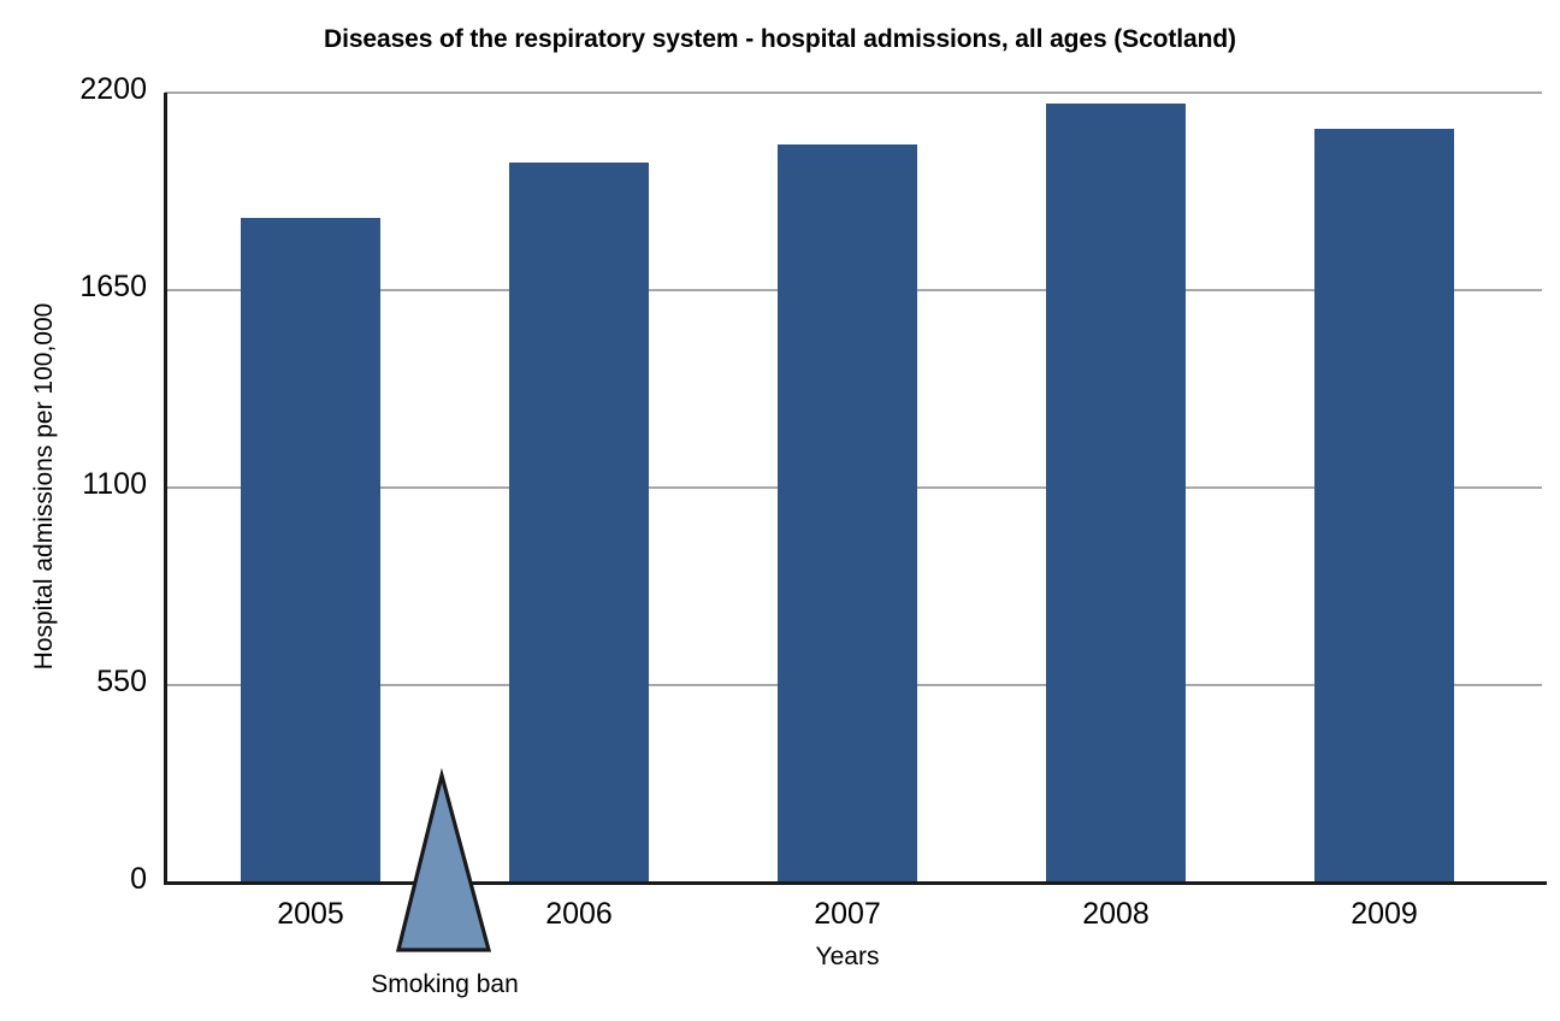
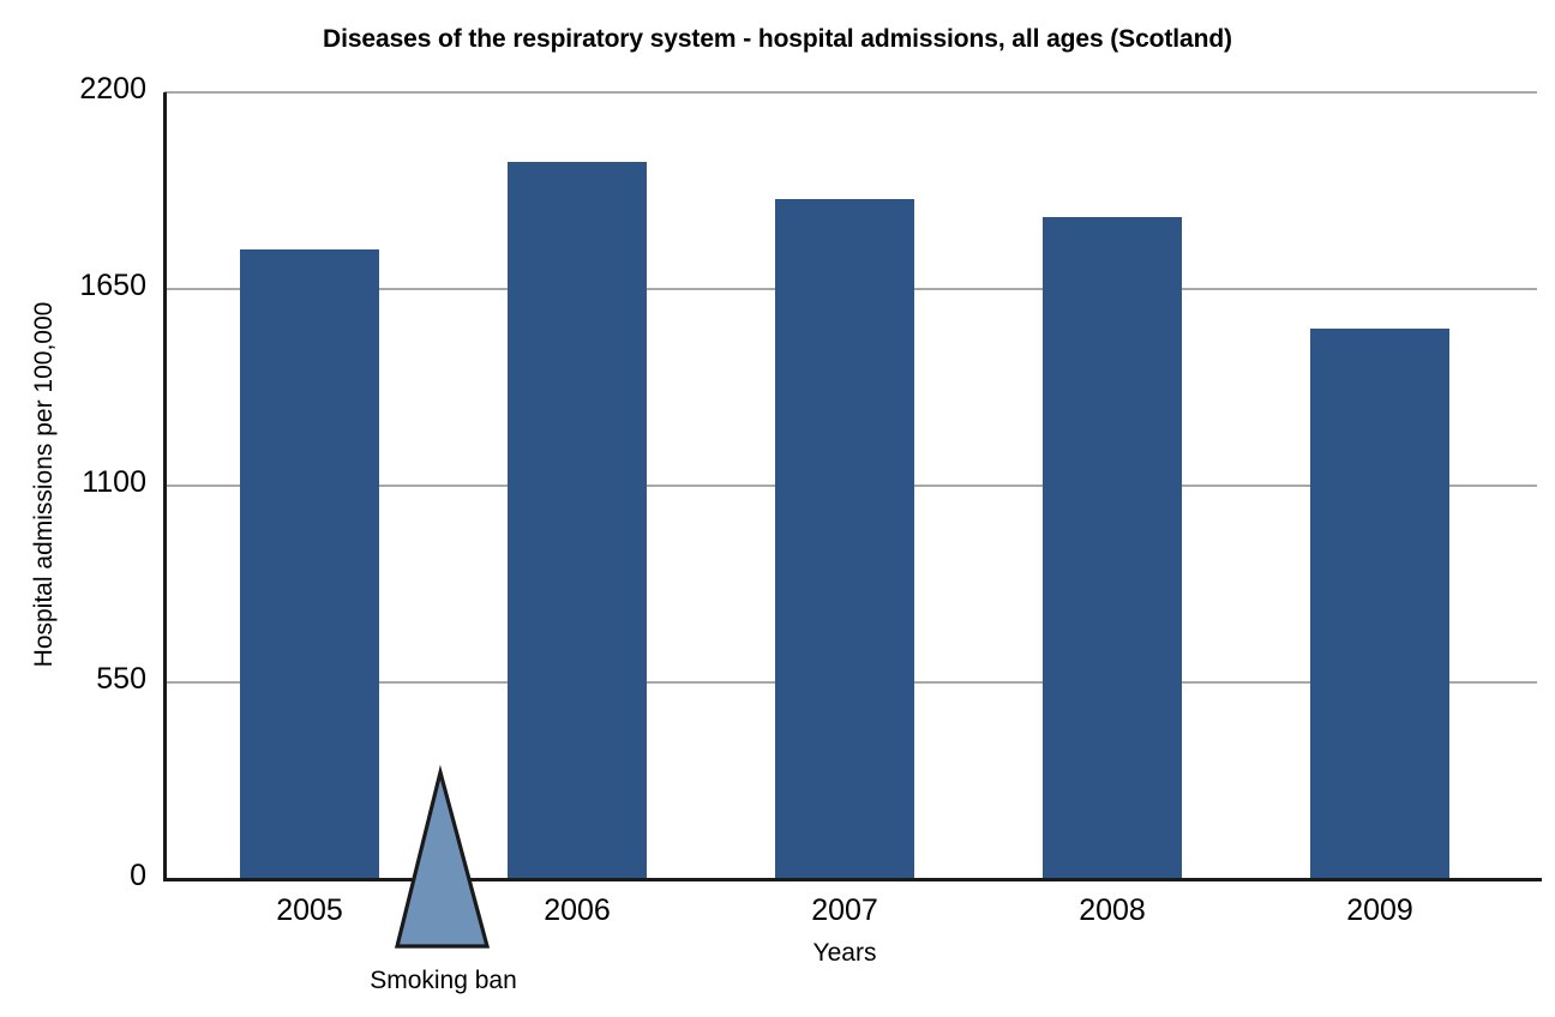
2005: 1850 -> 1760
2007: 2060 -> 1900
2008: 2170 -> 1850
2009: 2100 -> 1540
